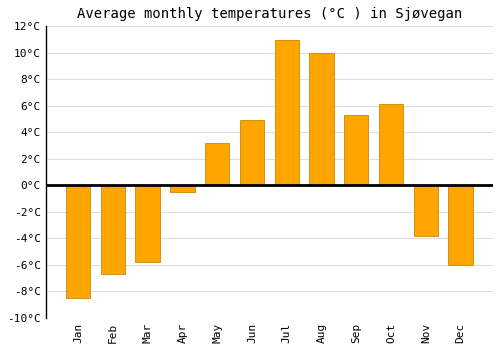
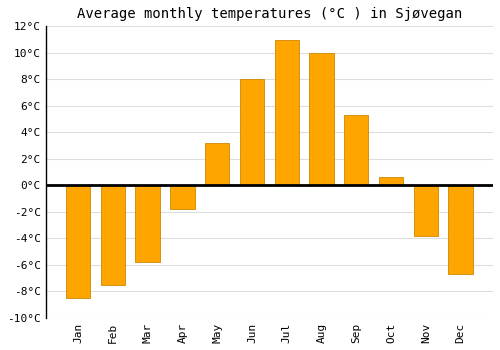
Feb: -6.7°C -> -7.5°C
Apr: -0.5°C -> -1.8°C
Jun: 4.9°C -> 8.0°C
Oct: 6.1°C -> 0.6°C
Dec: -6.0°C -> -6.7°C
